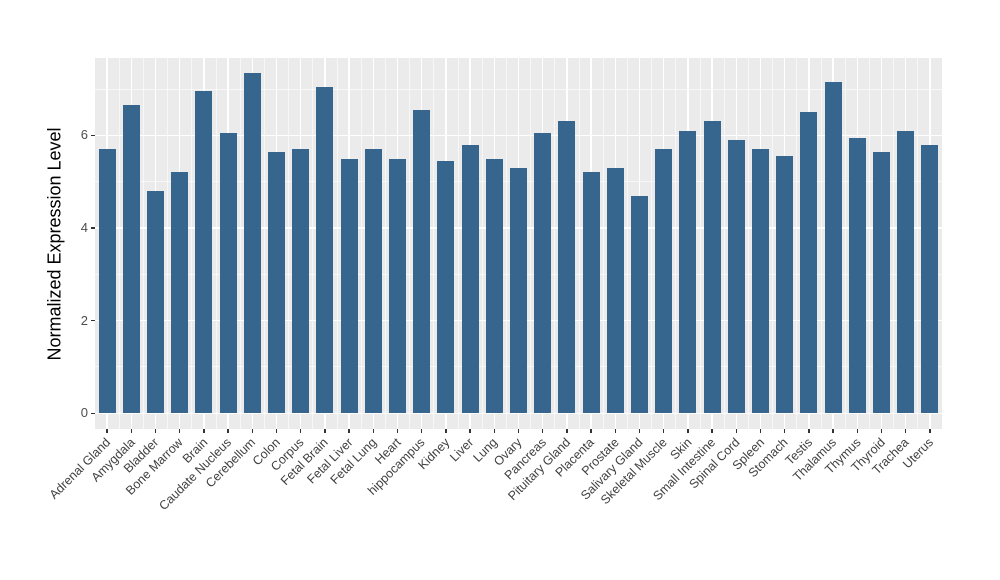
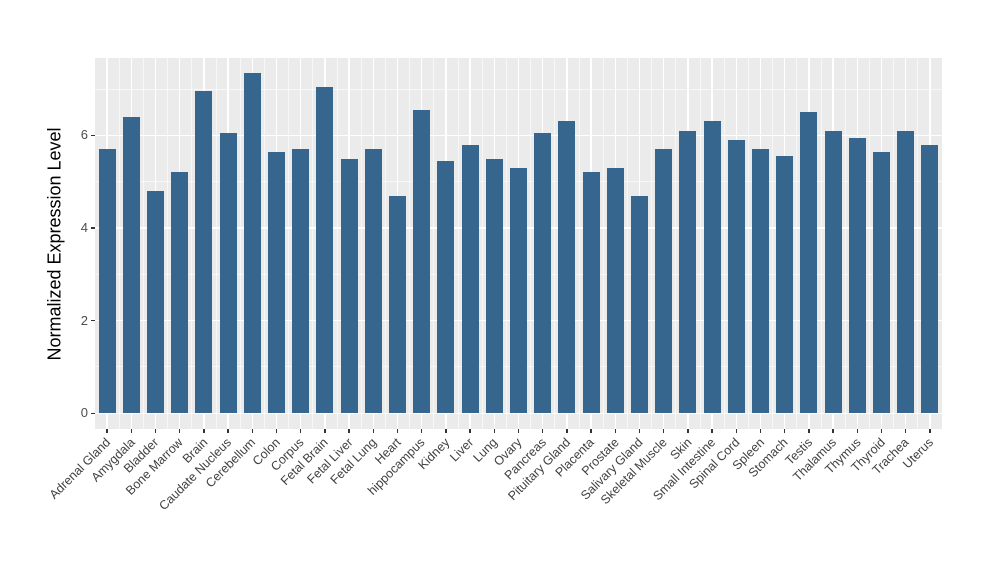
Amygdala: 6.7 -> 6.4
Heart: 5.5 -> 4.7
Thalamus: 7.2 -> 6.1
